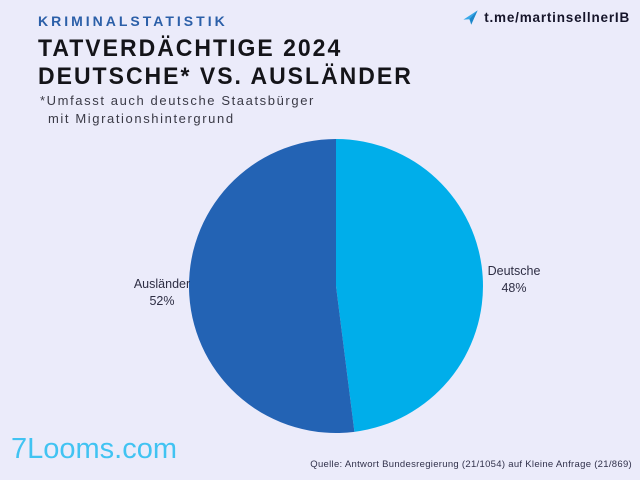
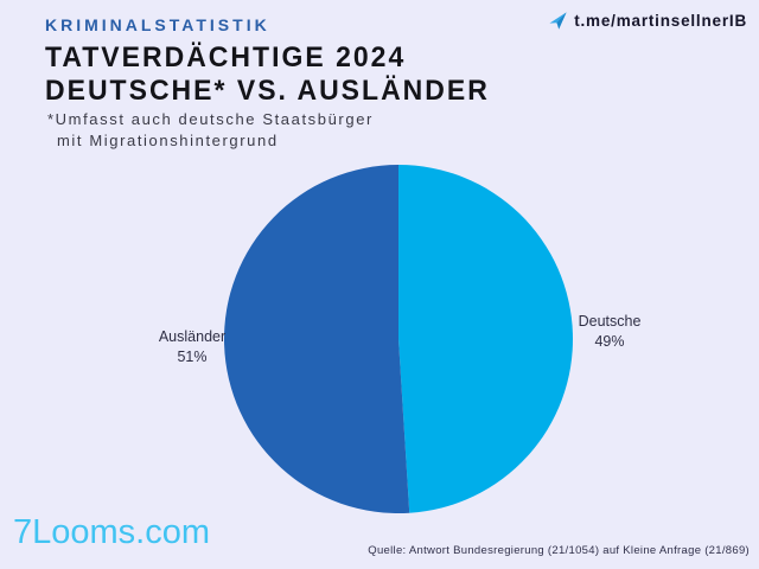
Deutsche: 48% -> 49%
Ausländer: 52% -> 51%
